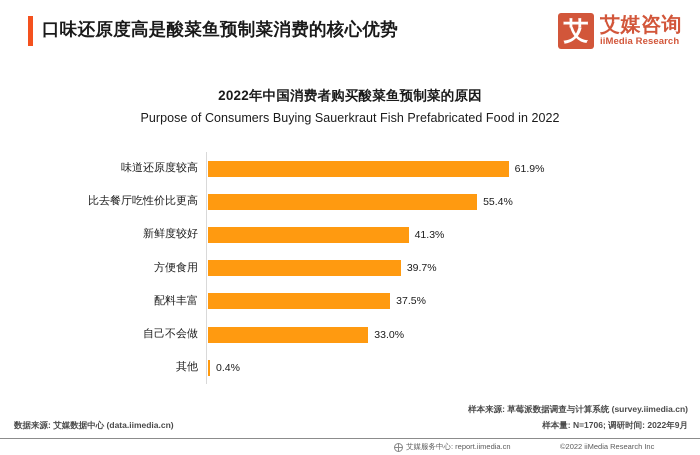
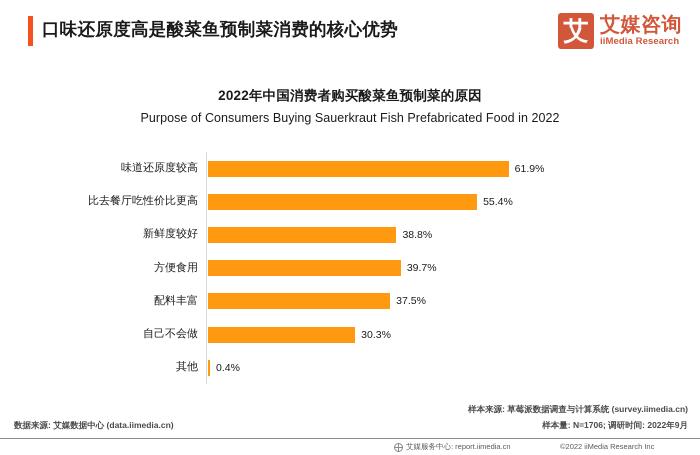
新鲜度较好: 41.3% -> 38.8%
自己不会做: 33.0% -> 30.3%
